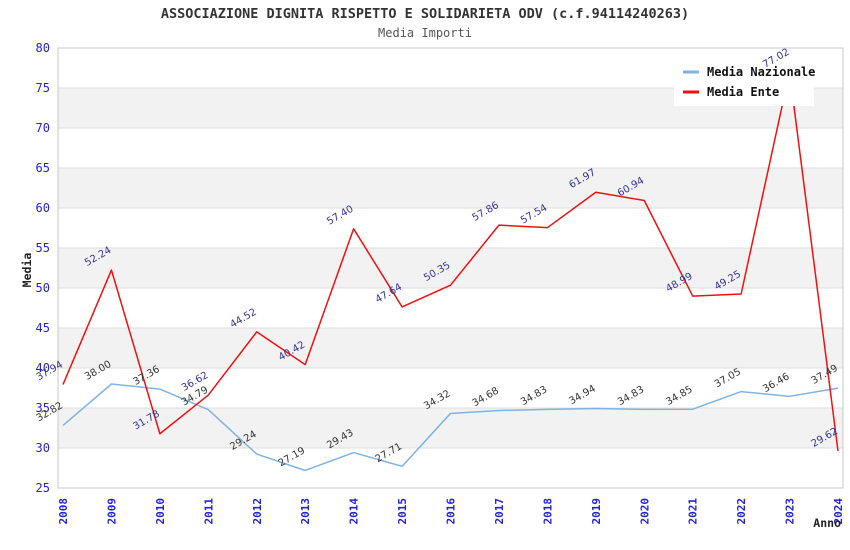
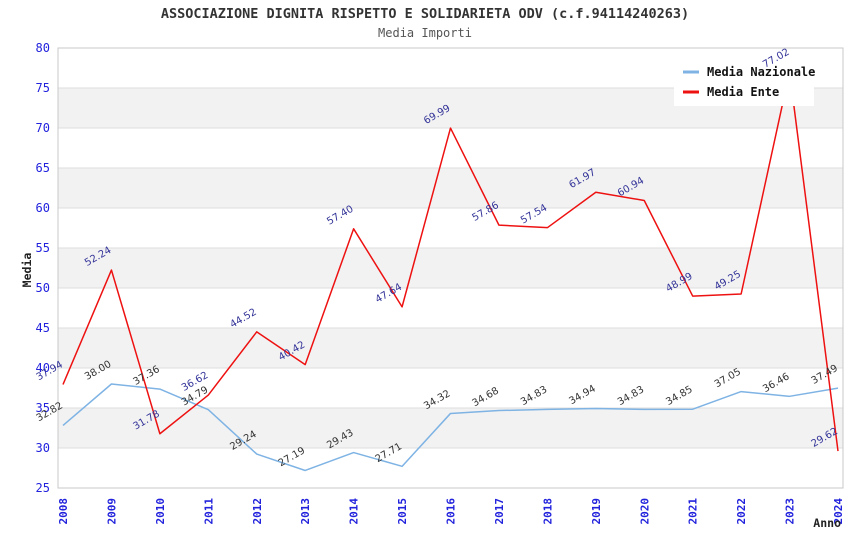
Media Ente/2016: 50.35 -> 69.99
